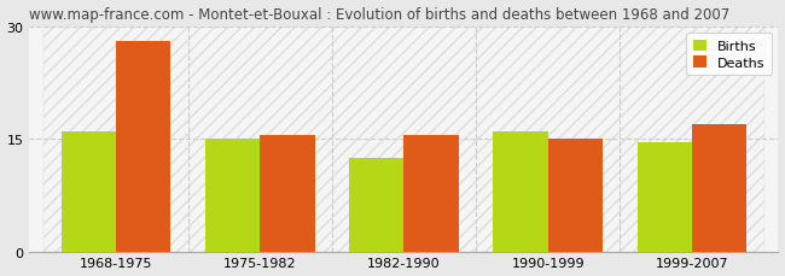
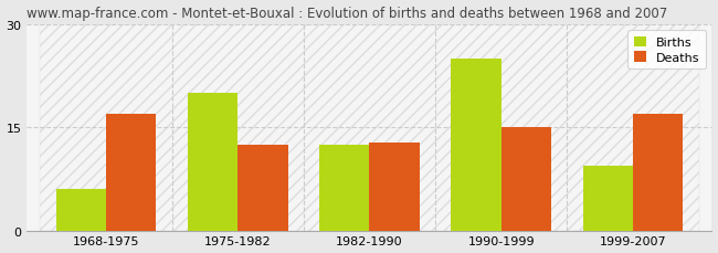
Births/1968-1975: 16.0 -> 6.0
Deaths/1968-1975: 28.0 -> 17.0
Births/1975-1982: 15.0 -> 20.0
Deaths/1975-1982: 15.5 -> 12.4
Deaths/1982-1990: 15.5 -> 12.8
Births/1990-1999: 16.0 -> 25.0
Births/1999-2007: 14.5 -> 9.4
